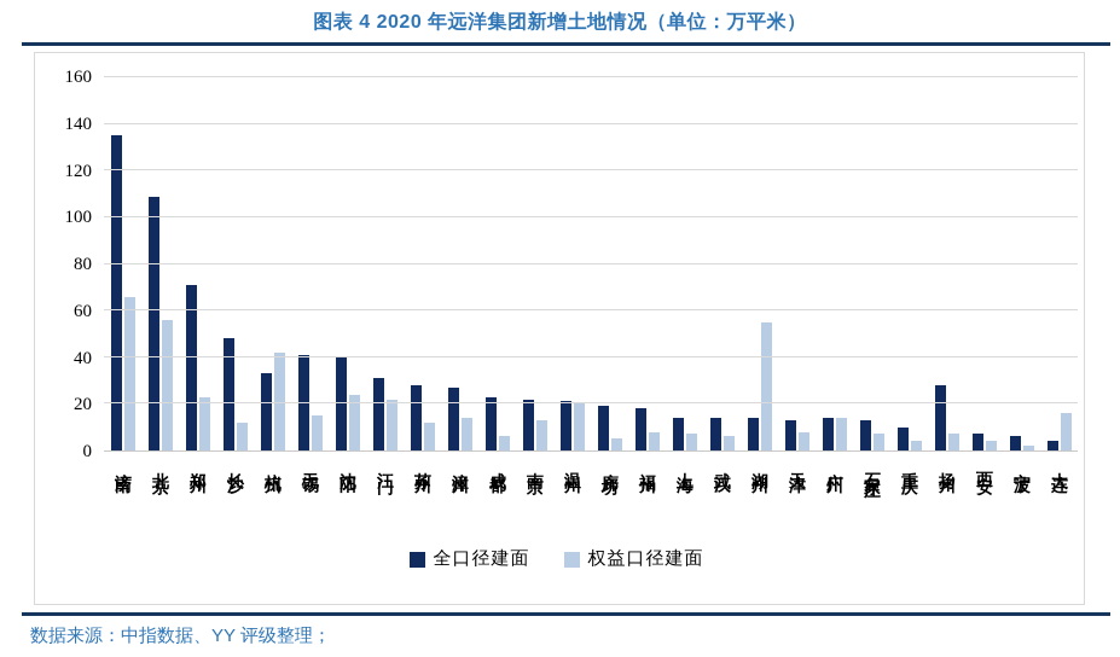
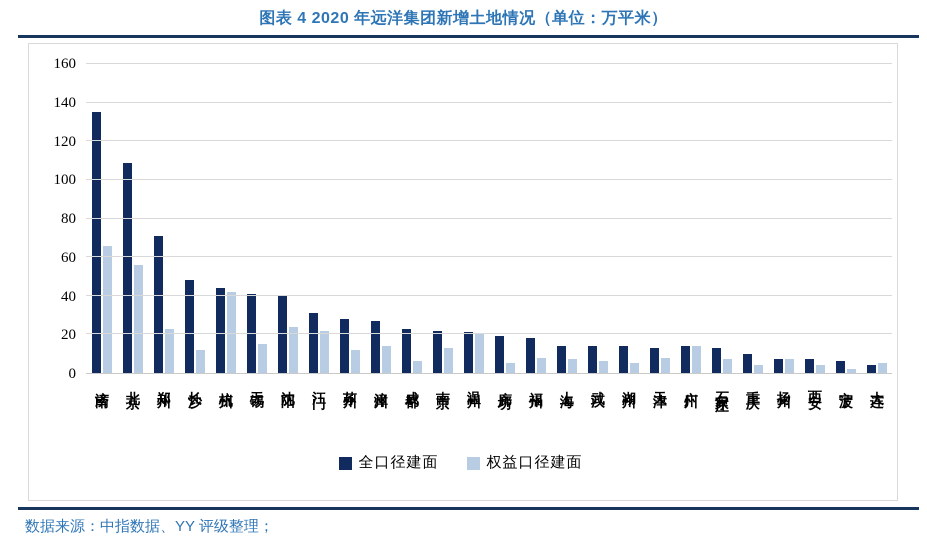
全口径建面/杭州: 33 -> 44
权益口径建面/湖州: 55 -> 5
全口径建面/扬州: 28 -> 7
权益口径建面/大连: 16 -> 5
